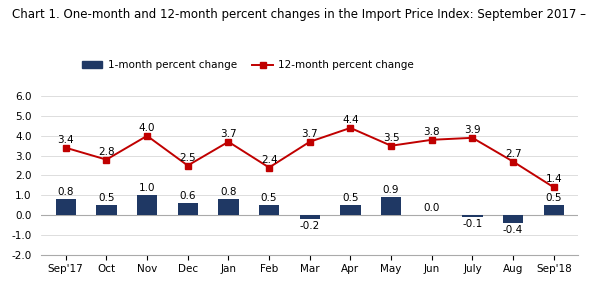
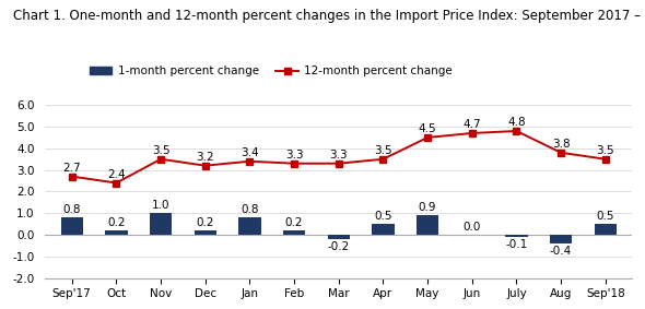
12-month percent change/Sep'17: 3.4 -> 2.7
1-month percent change/Oct: 0.5 -> 0.2
12-month percent change/Oct: 2.8 -> 2.4
12-month percent change/Nov: 4.0 -> 3.5
1-month percent change/Dec: 0.6 -> 0.2
12-month percent change/Dec: 2.5 -> 3.2
12-month percent change/Jan: 3.7 -> 3.4
1-month percent change/Feb: 0.5 -> 0.2
12-month percent change/Feb: 2.4 -> 3.3
12-month percent change/Mar: 3.7 -> 3.3
12-month percent change/Apr: 4.4 -> 3.5
12-month percent change/May: 3.5 -> 4.5
12-month percent change/Jun: 3.8 -> 4.7
12-month percent change/July: 3.9 -> 4.8
12-month percent change/Aug: 2.7 -> 3.8
12-month percent change/Sep'18: 1.4 -> 3.5
